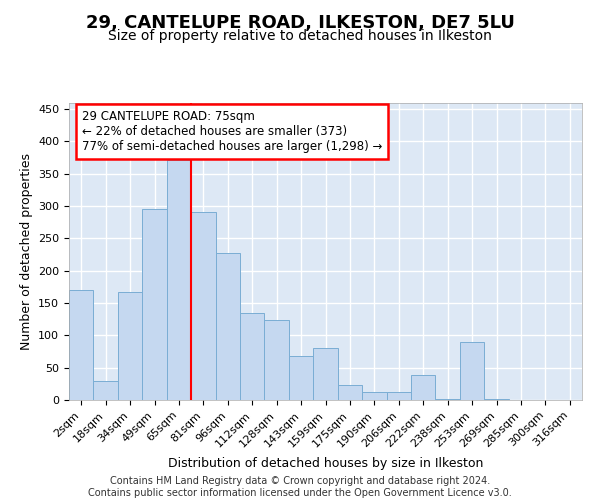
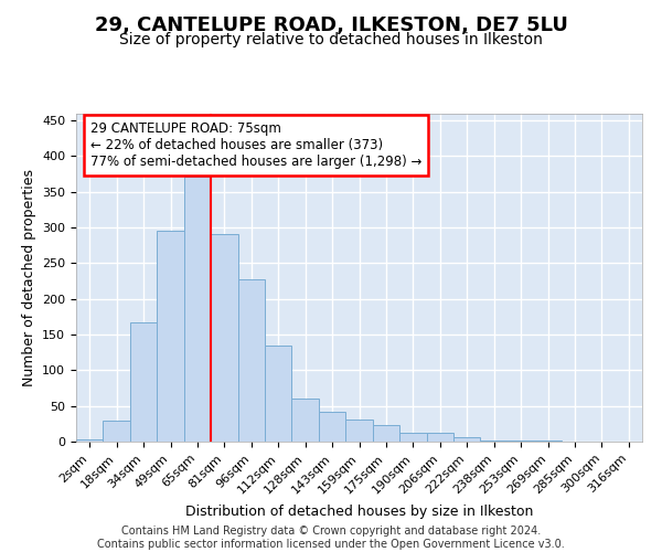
2sqm: 170 -> 3
128sqm: 124 -> 61
143sqm: 68 -> 42
159sqm: 80 -> 31
222sqm: 38 -> 6
253sqm: 90 -> 1
